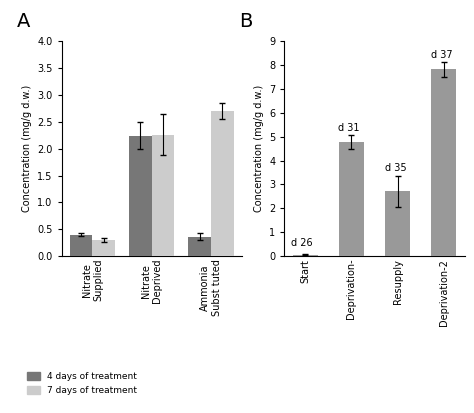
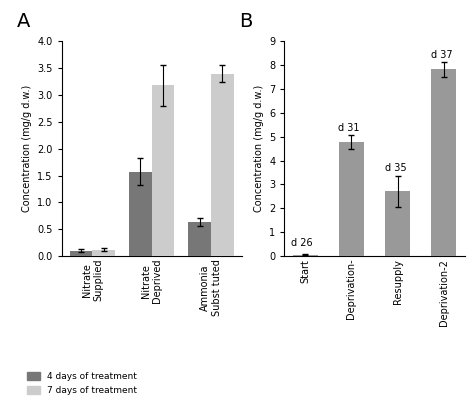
4 days of treatment/Nitrate Supplied: 0.40 -> 0.10
7 days of treatment/Nitrate Supplied: 0.30 -> 0.12
4 days of treatment/Nitrate Deprived: 2.24 -> 1.57
7 days of treatment/Nitrate Deprived: 2.26 -> 3.18
4 days of treatment/Ammonia Subst tuted: 0.36 -> 0.63
7 days of treatment/Ammonia Subst tuted: 2.70 -> 3.40
